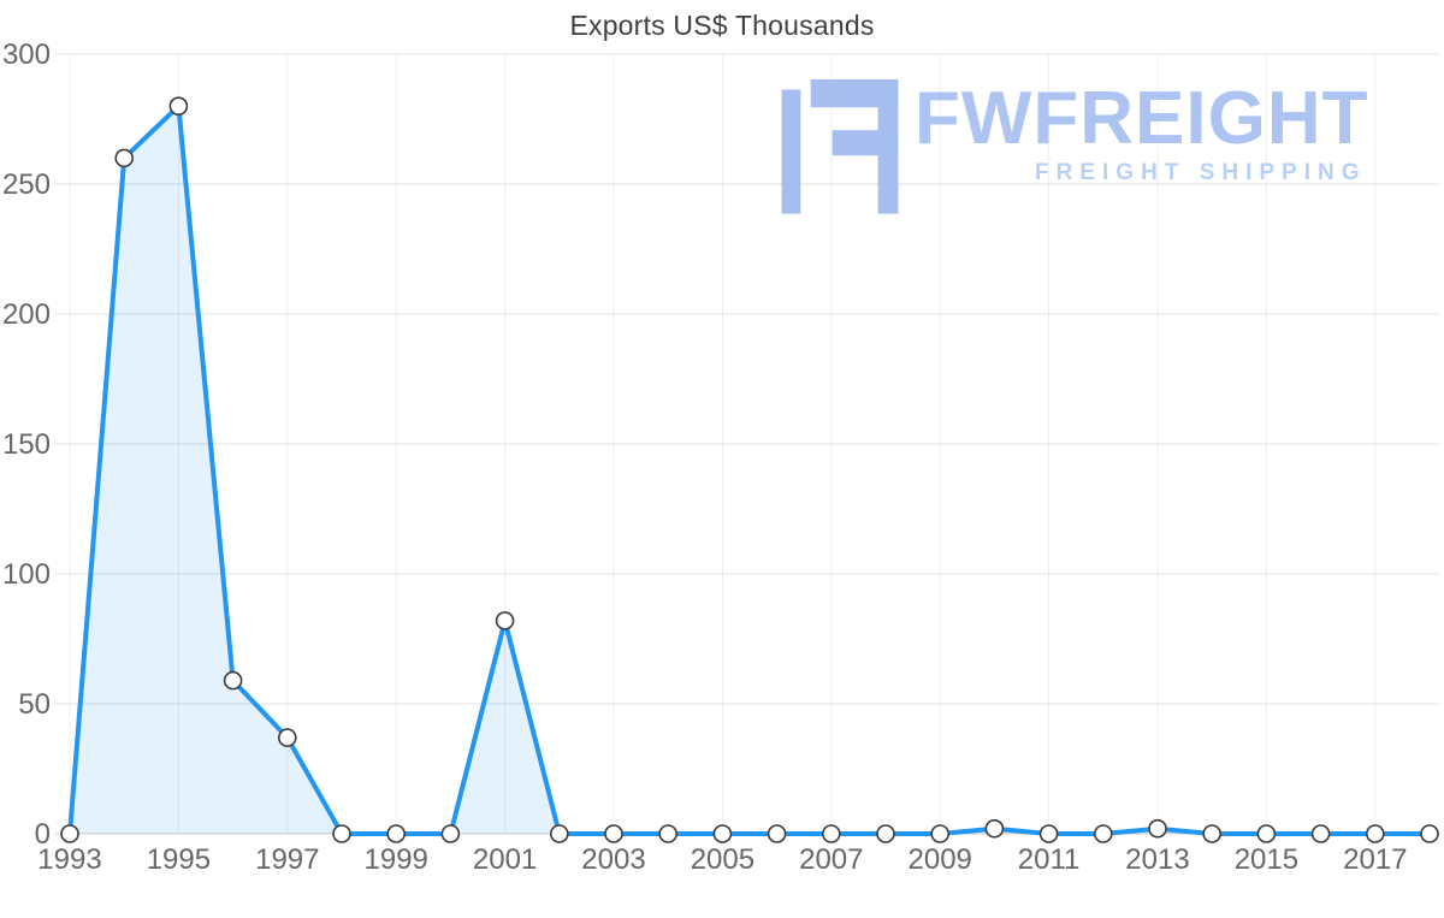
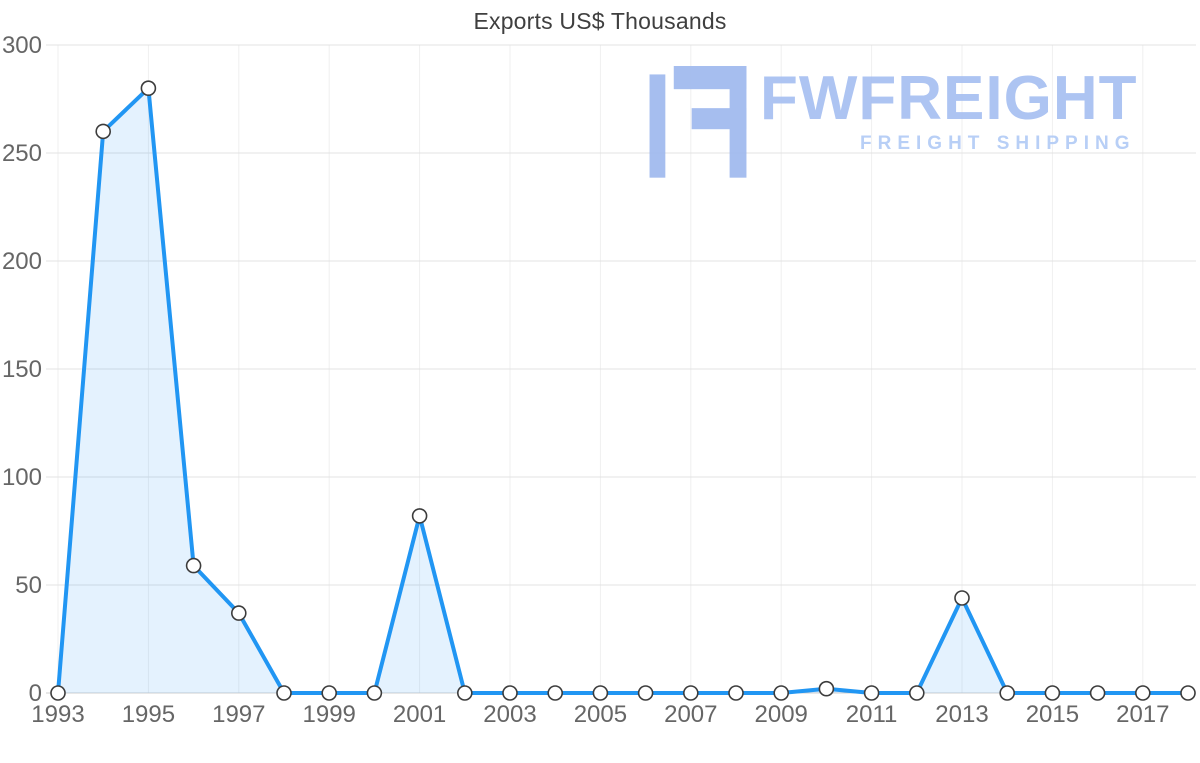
2013: 2 -> 44
